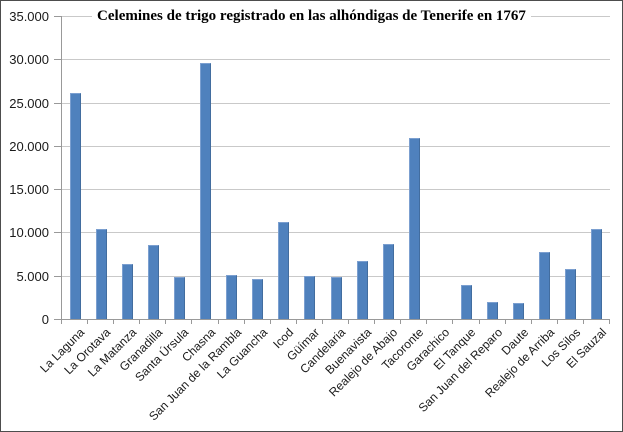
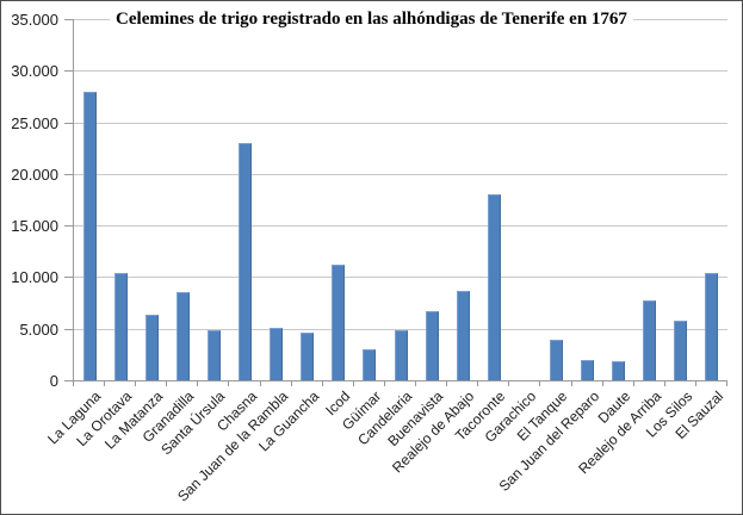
La Laguna: 26000 -> 28000
Chasna: 30000 -> 23000
Güímar: 5000 -> 3000
Tacoronte: 21000 -> 18000
